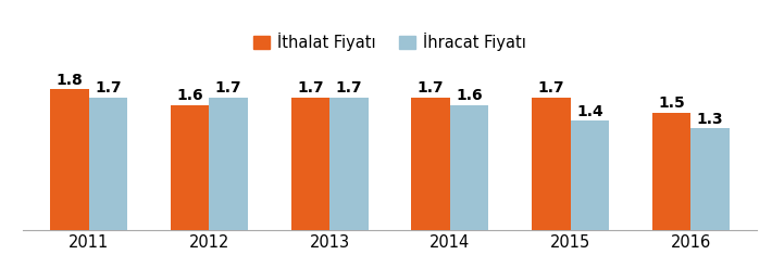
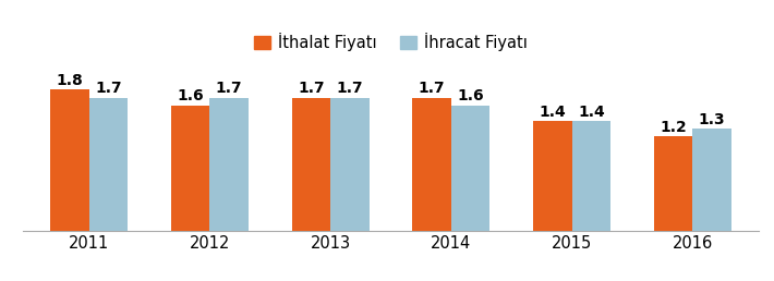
İthalat Fiyatı/2015: 1.7 -> 1.4
İthalat Fiyatı/2016: 1.5 -> 1.2
